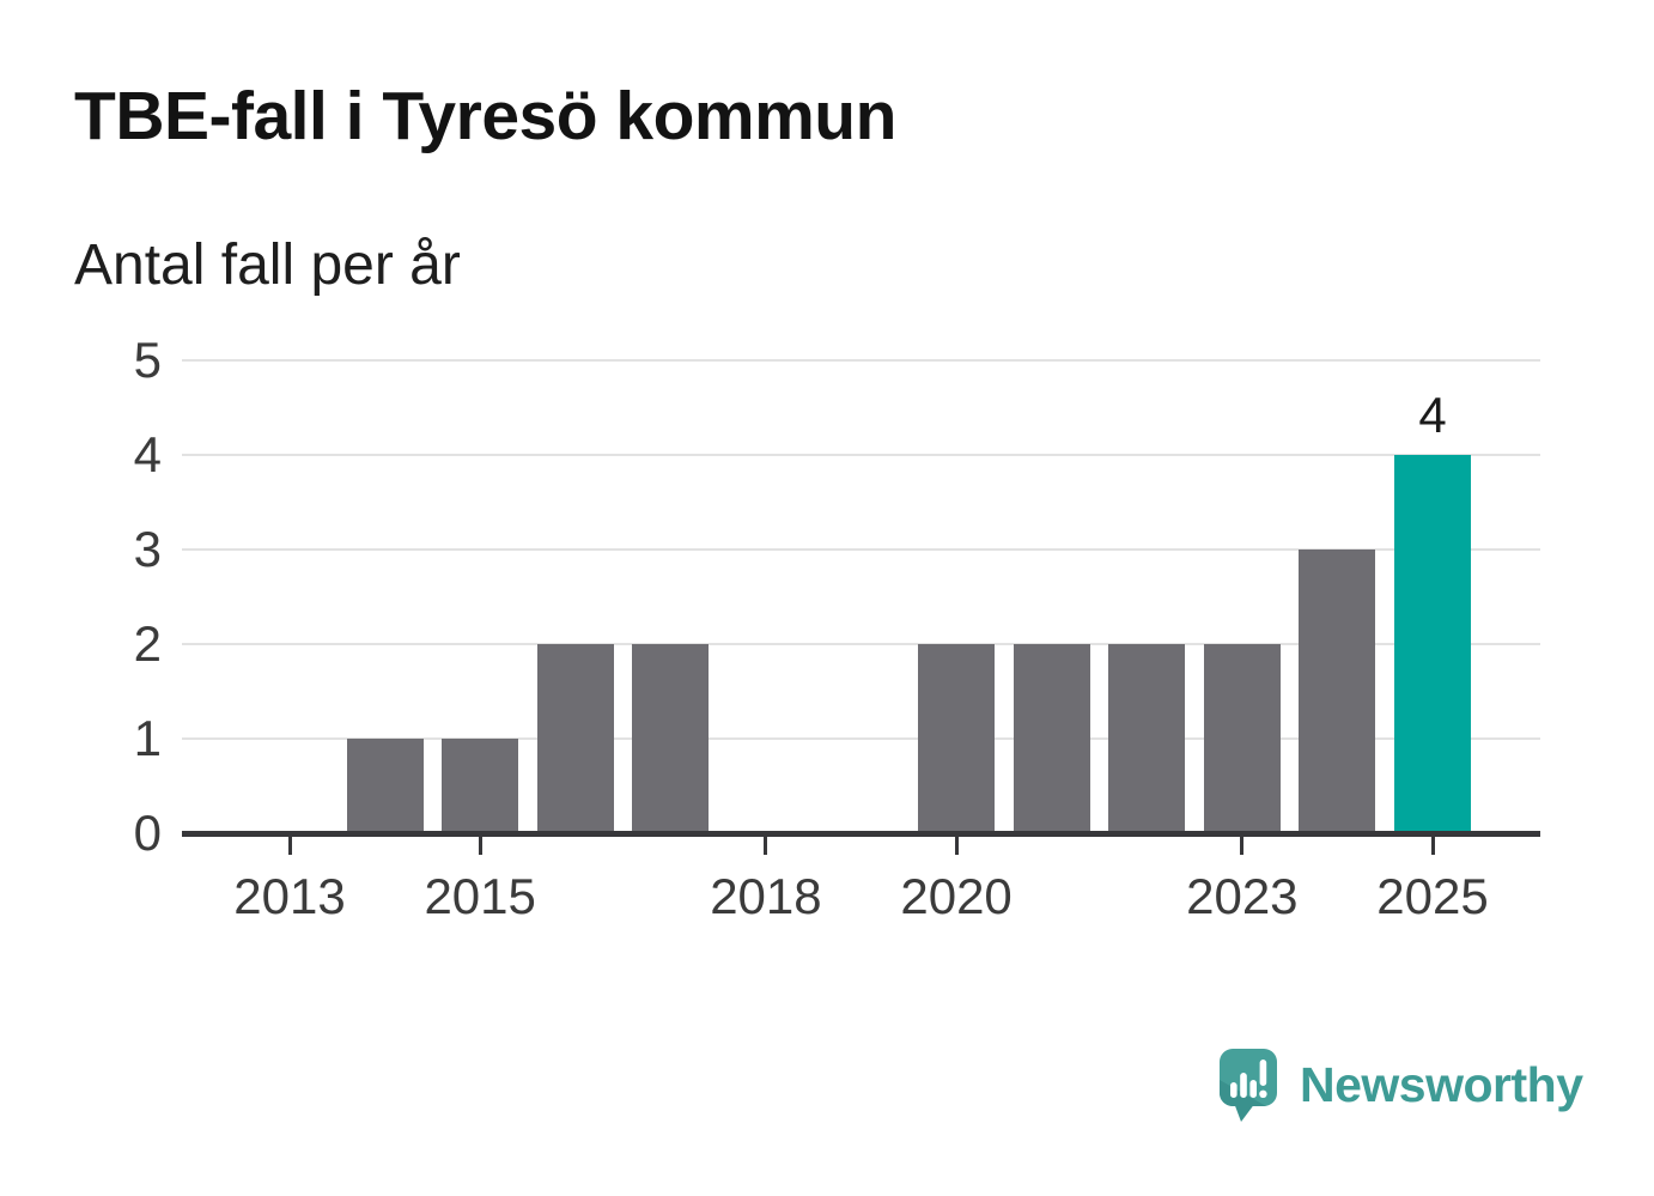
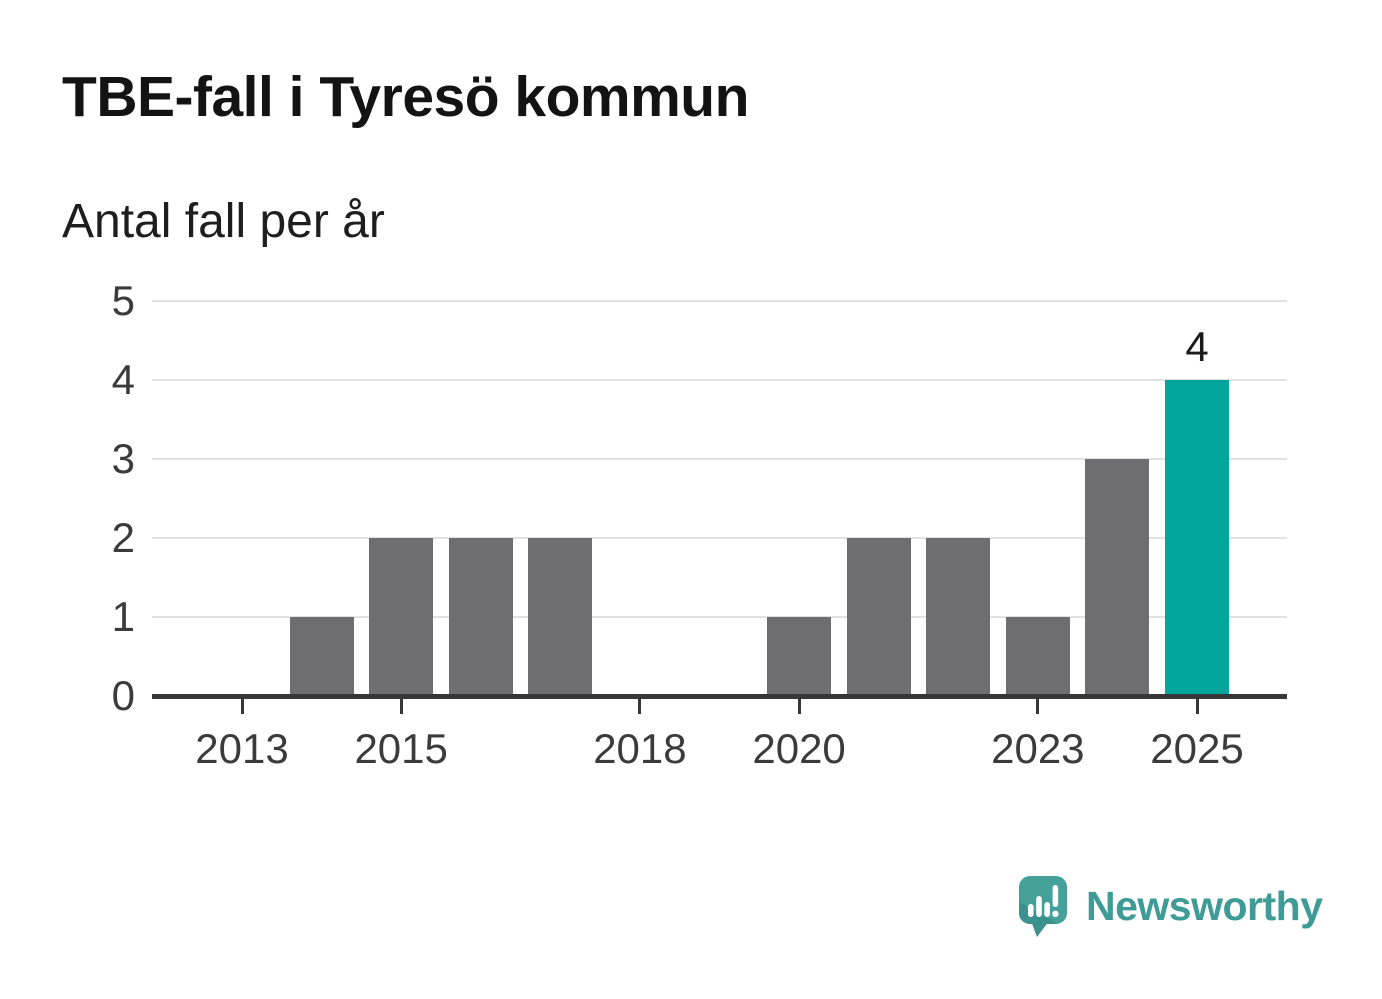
2015: 1 -> 2
2020: 2 -> 1
2023: 2 -> 1
